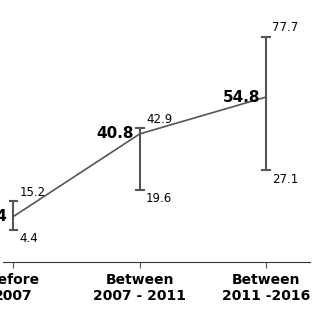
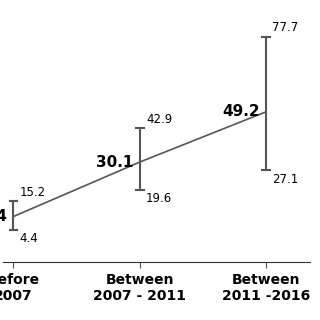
Between 2007 - 2011: 40.8 -> 30.1
Between 2011 -2016: 54.8 -> 49.2
